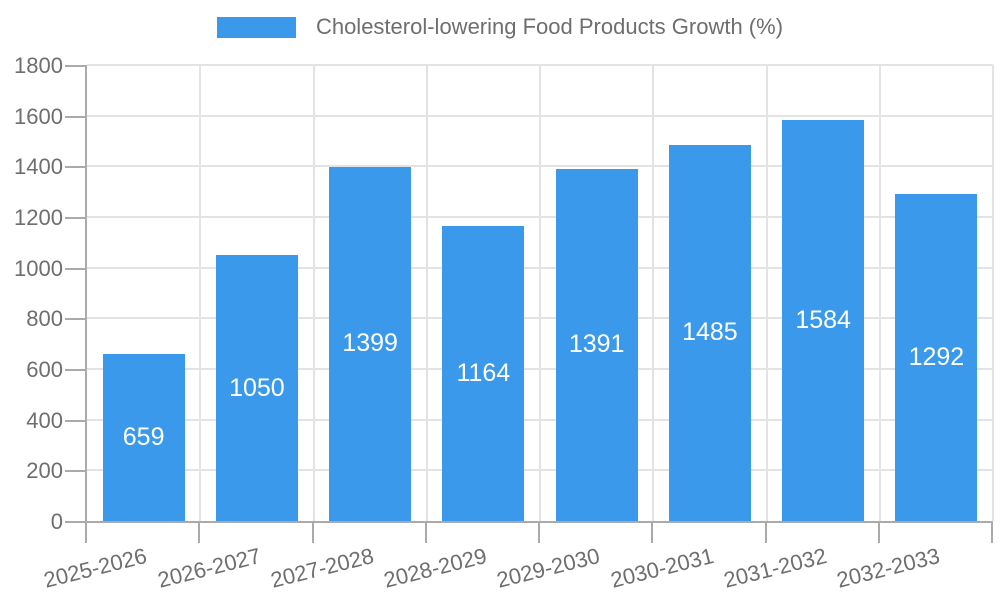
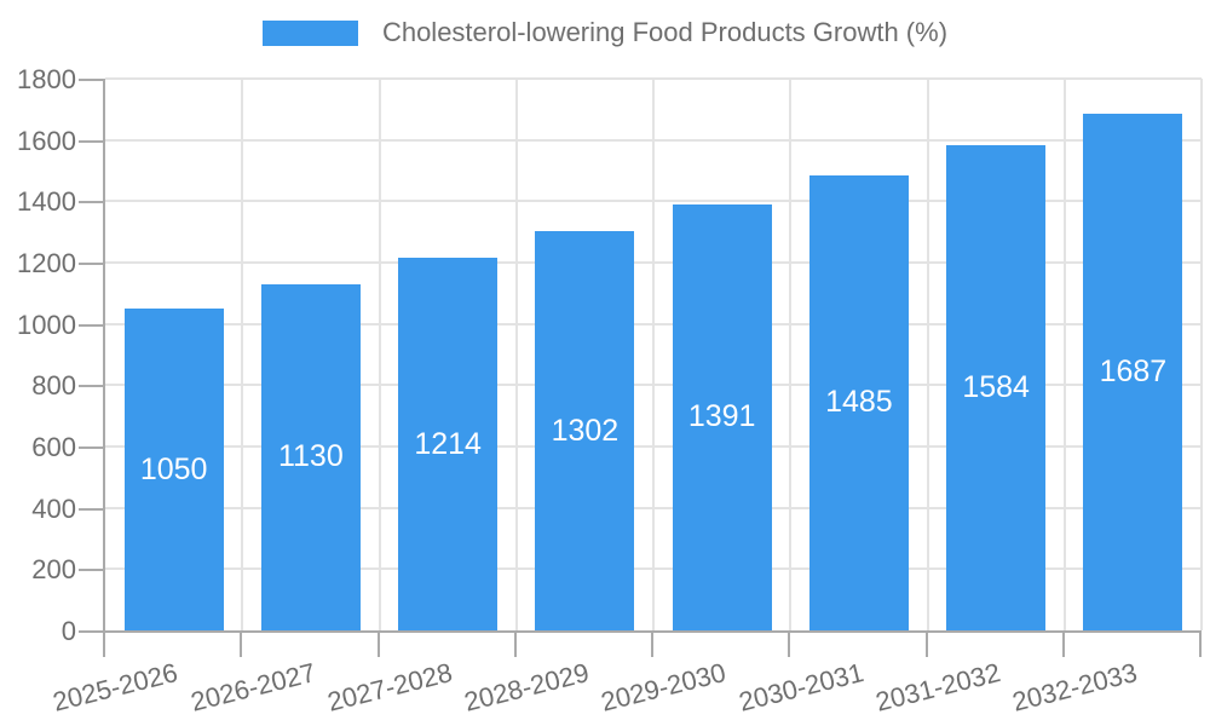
2025-2026: 659 -> 1050
2026-2027: 1050 -> 1130
2027-2028: 1399 -> 1214
2028-2029: 1164 -> 1302
2032-2033: 1292 -> 1687
